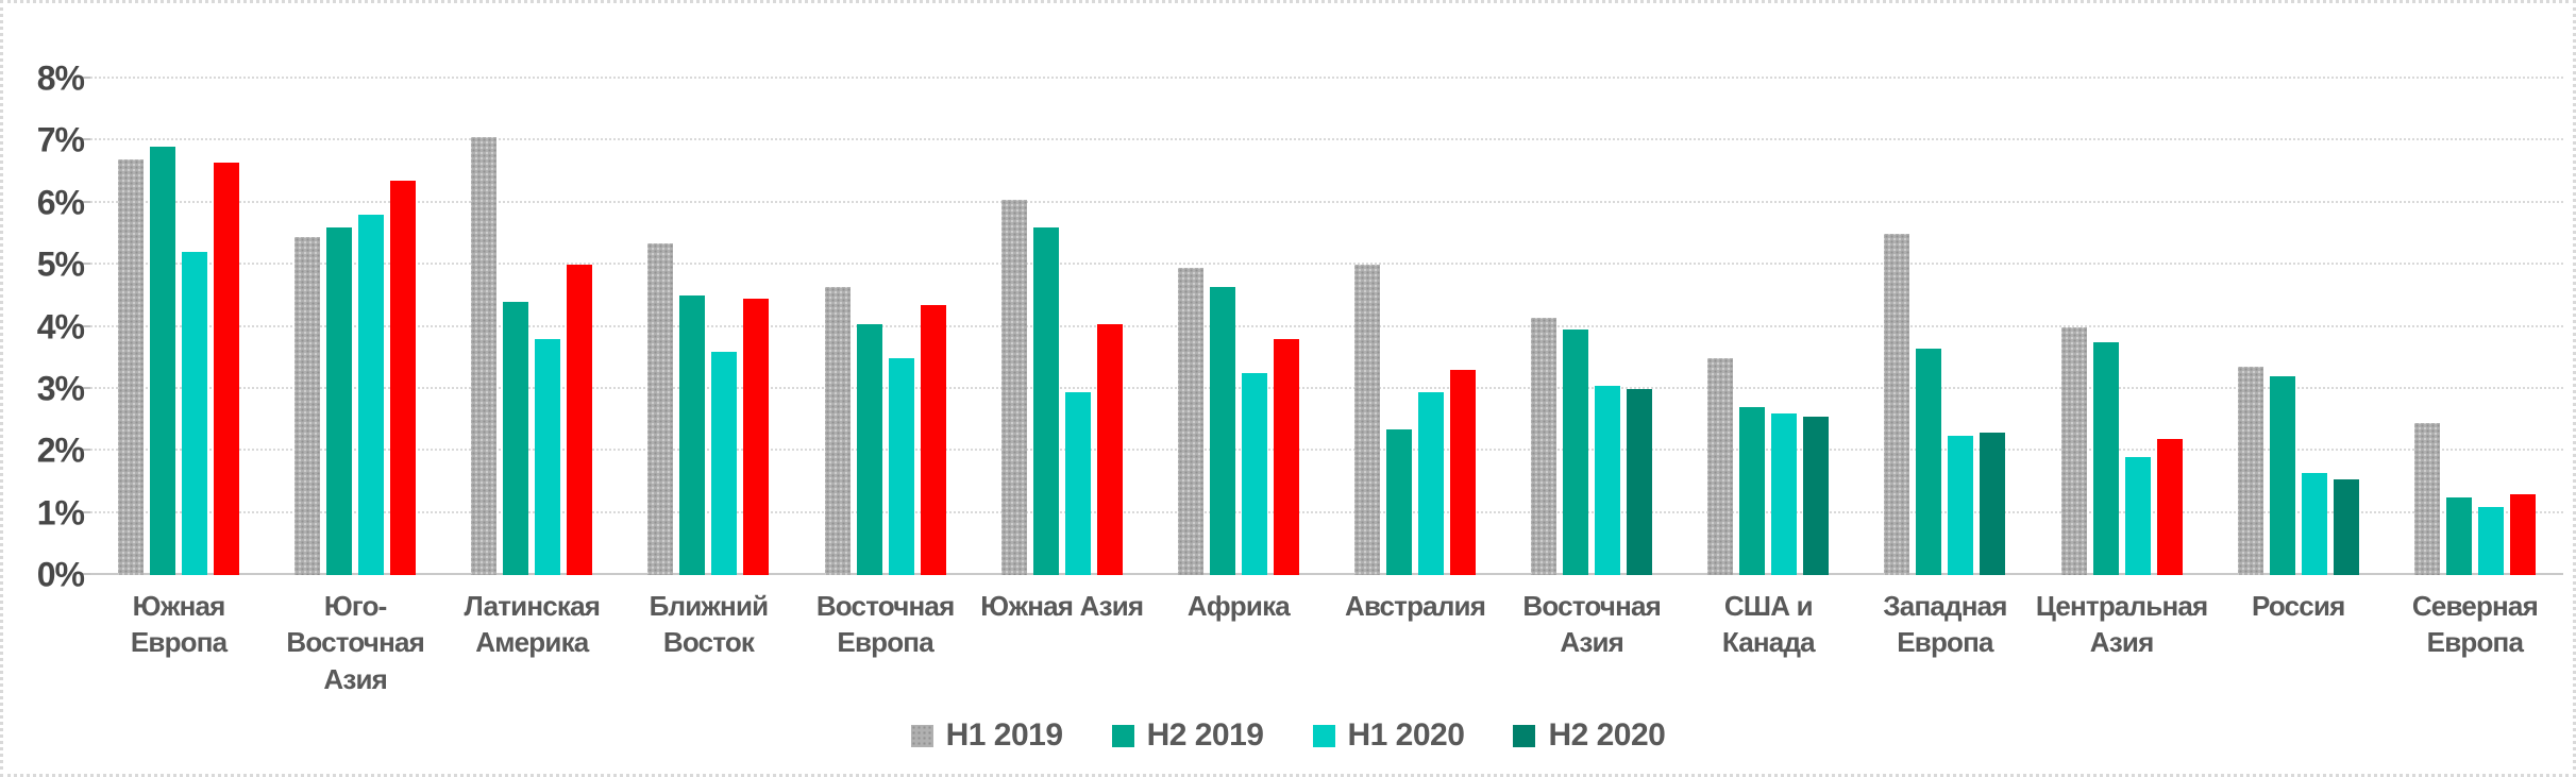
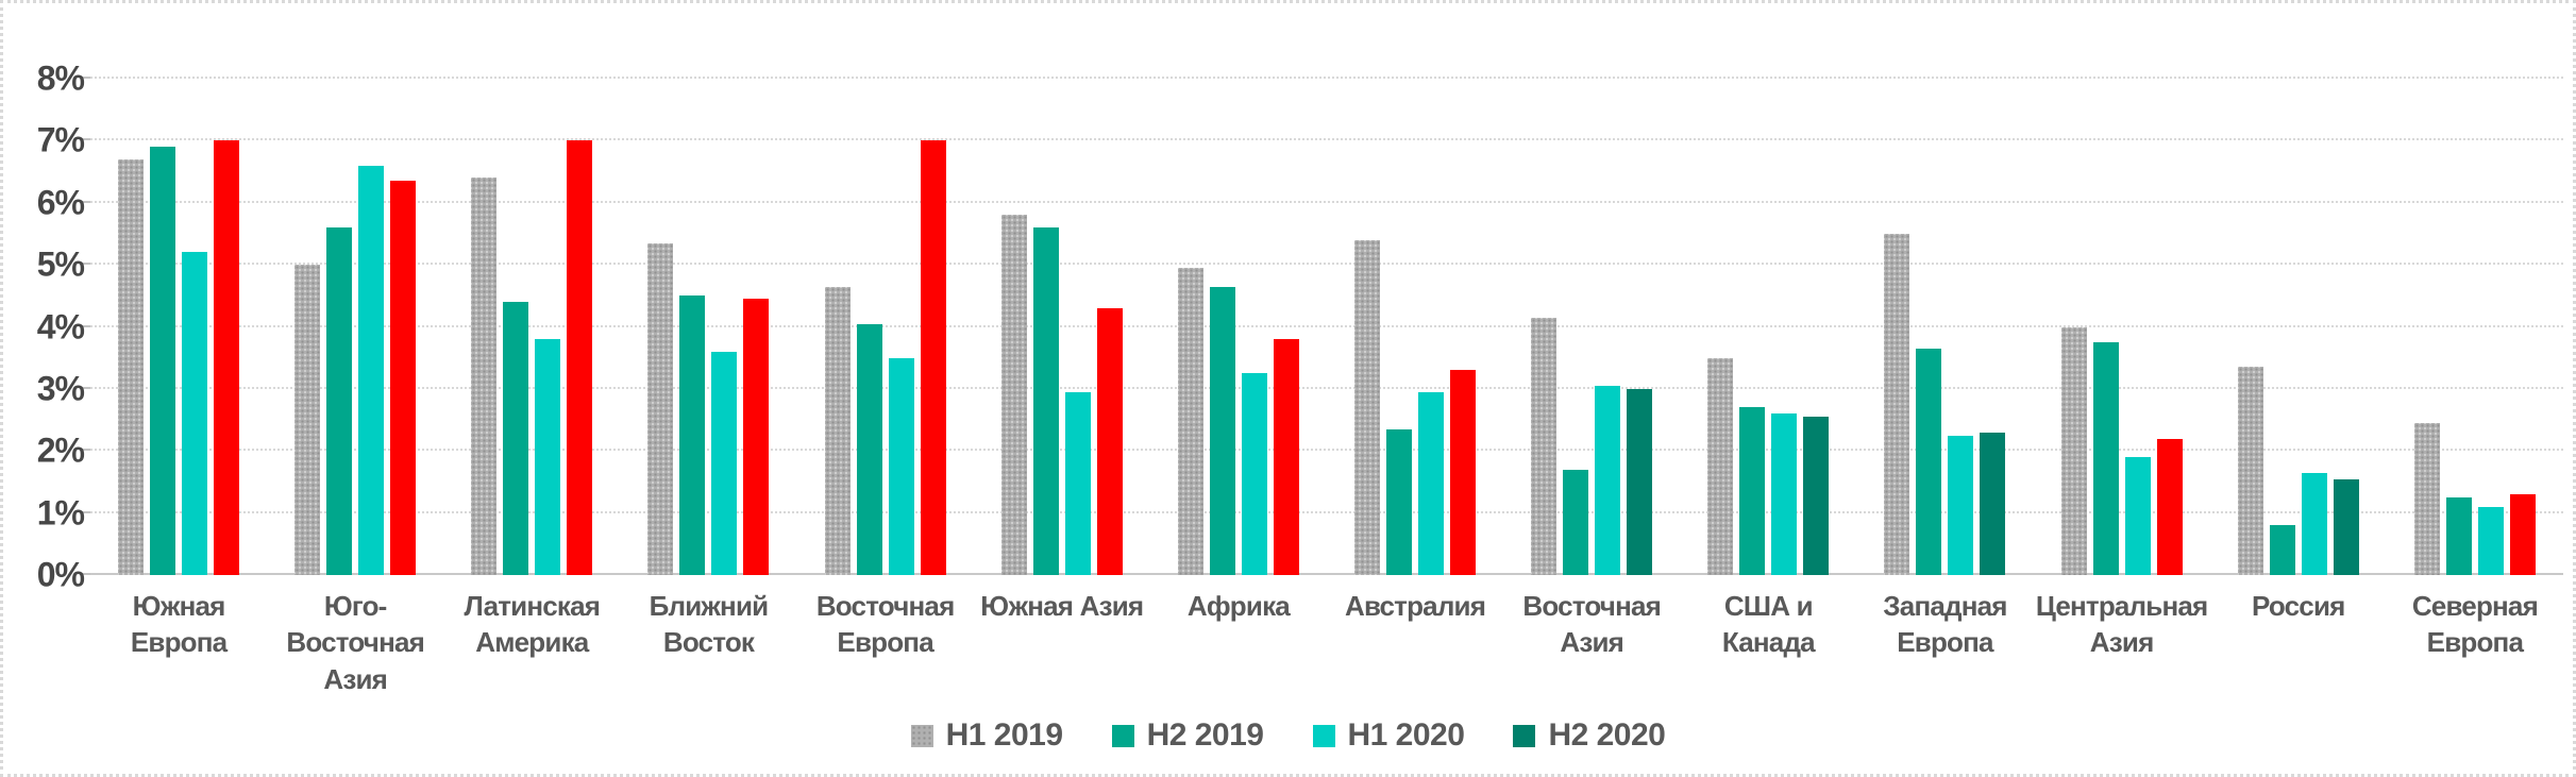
H2 2020/Южная Европа: 6.7% -> 7.0%
H1 2019/Юго-Восточная Азия: 5.5% -> 5.0%
H1 2020/Юго-Восточная Азия: 5.8% -> 6.6%
H1 2019/Латинская Америка: 7.0% -> 6.4%
H2 2020/Латинская Америка: 5.0% -> 7.0%
H2 2020/Восточная Европа: 4.3% -> 7.0%
H1 2019/Южная Азия: 6.0% -> 5.8%
H2 2020/Южная Азия: 4.0% -> 4.3%
H1 2019/Австралия: 5.0% -> 5.4%
H2 2019/Восточная Азия: 4.0% -> 1.7%
H2 2019/Россия: 3.2% -> 0.8%
